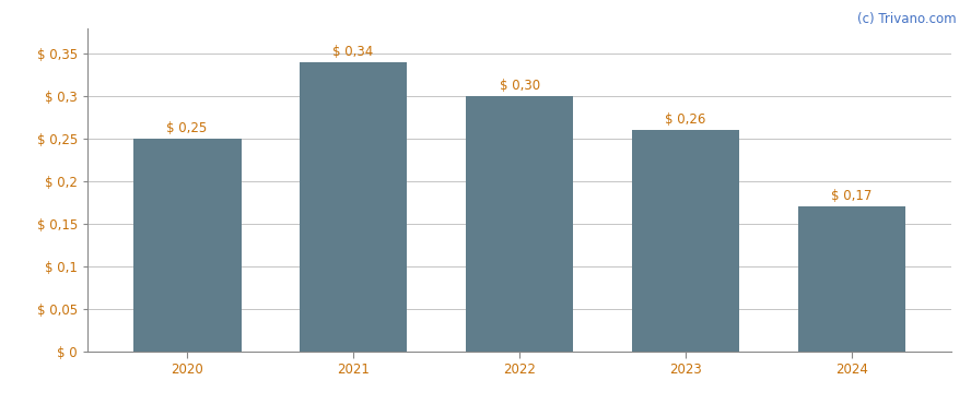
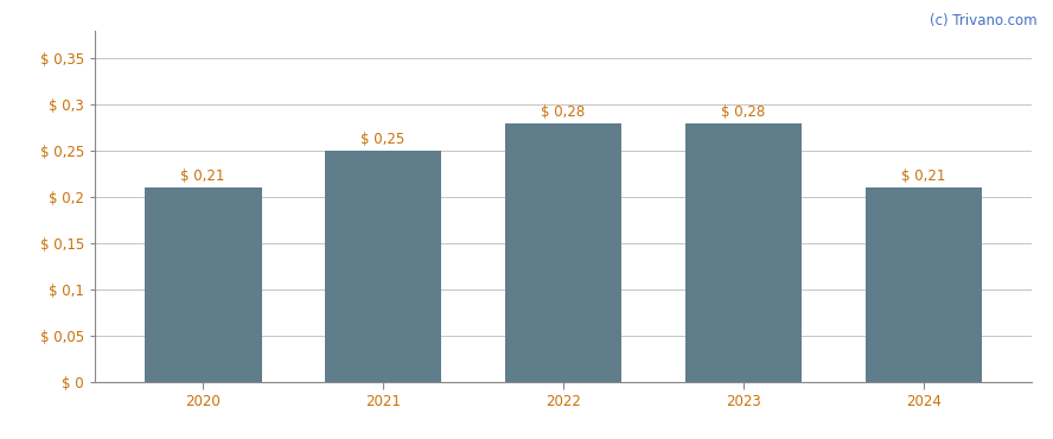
2020: 0,25 -> 0,21
2021: 0,34 -> 0,25
2022: 0,30 -> 0,28
2023: 0,26 -> 0,28
2024: 0,17 -> 0,21
